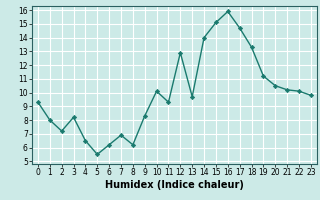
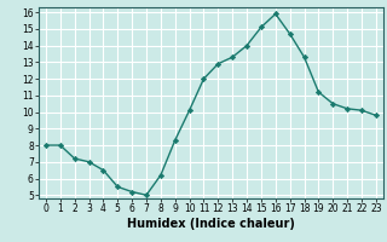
0: 9.3 -> 8.0
3: 8.2 -> 7.0
6: 6.2 -> 5.2
7: 6.9 -> 5.0
11: 9.3 -> 12.0
13: 9.7 -> 13.3
